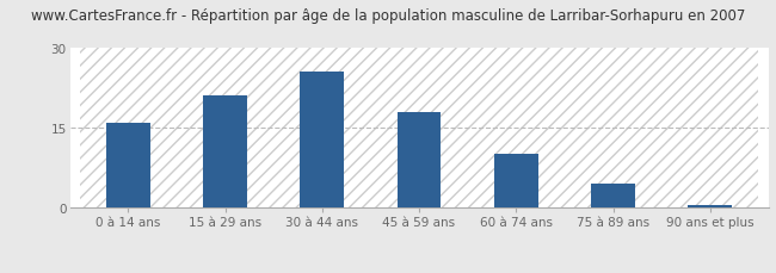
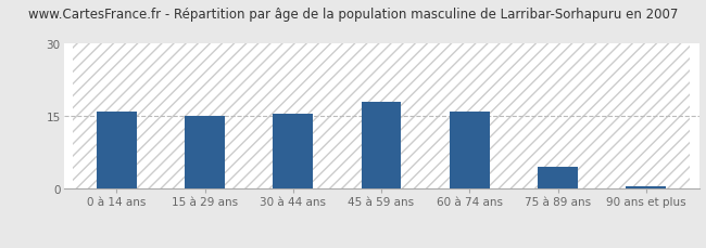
15 à 29 ans: 21.0 -> 15.0
30 à 44 ans: 25.5 -> 15.5
60 à 74 ans: 10.0 -> 16.0
